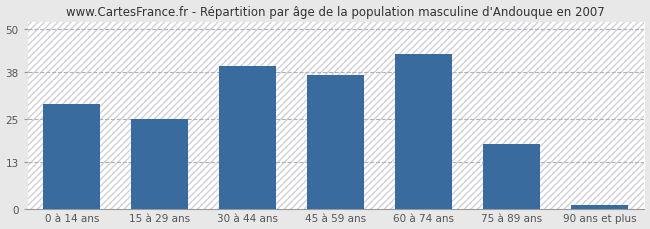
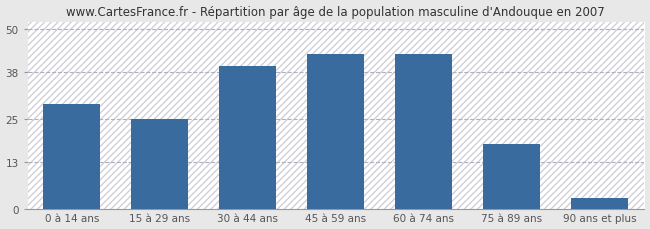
45 à 59 ans: 37.0 -> 43.0
90 ans et plus: 1.0 -> 3.0
